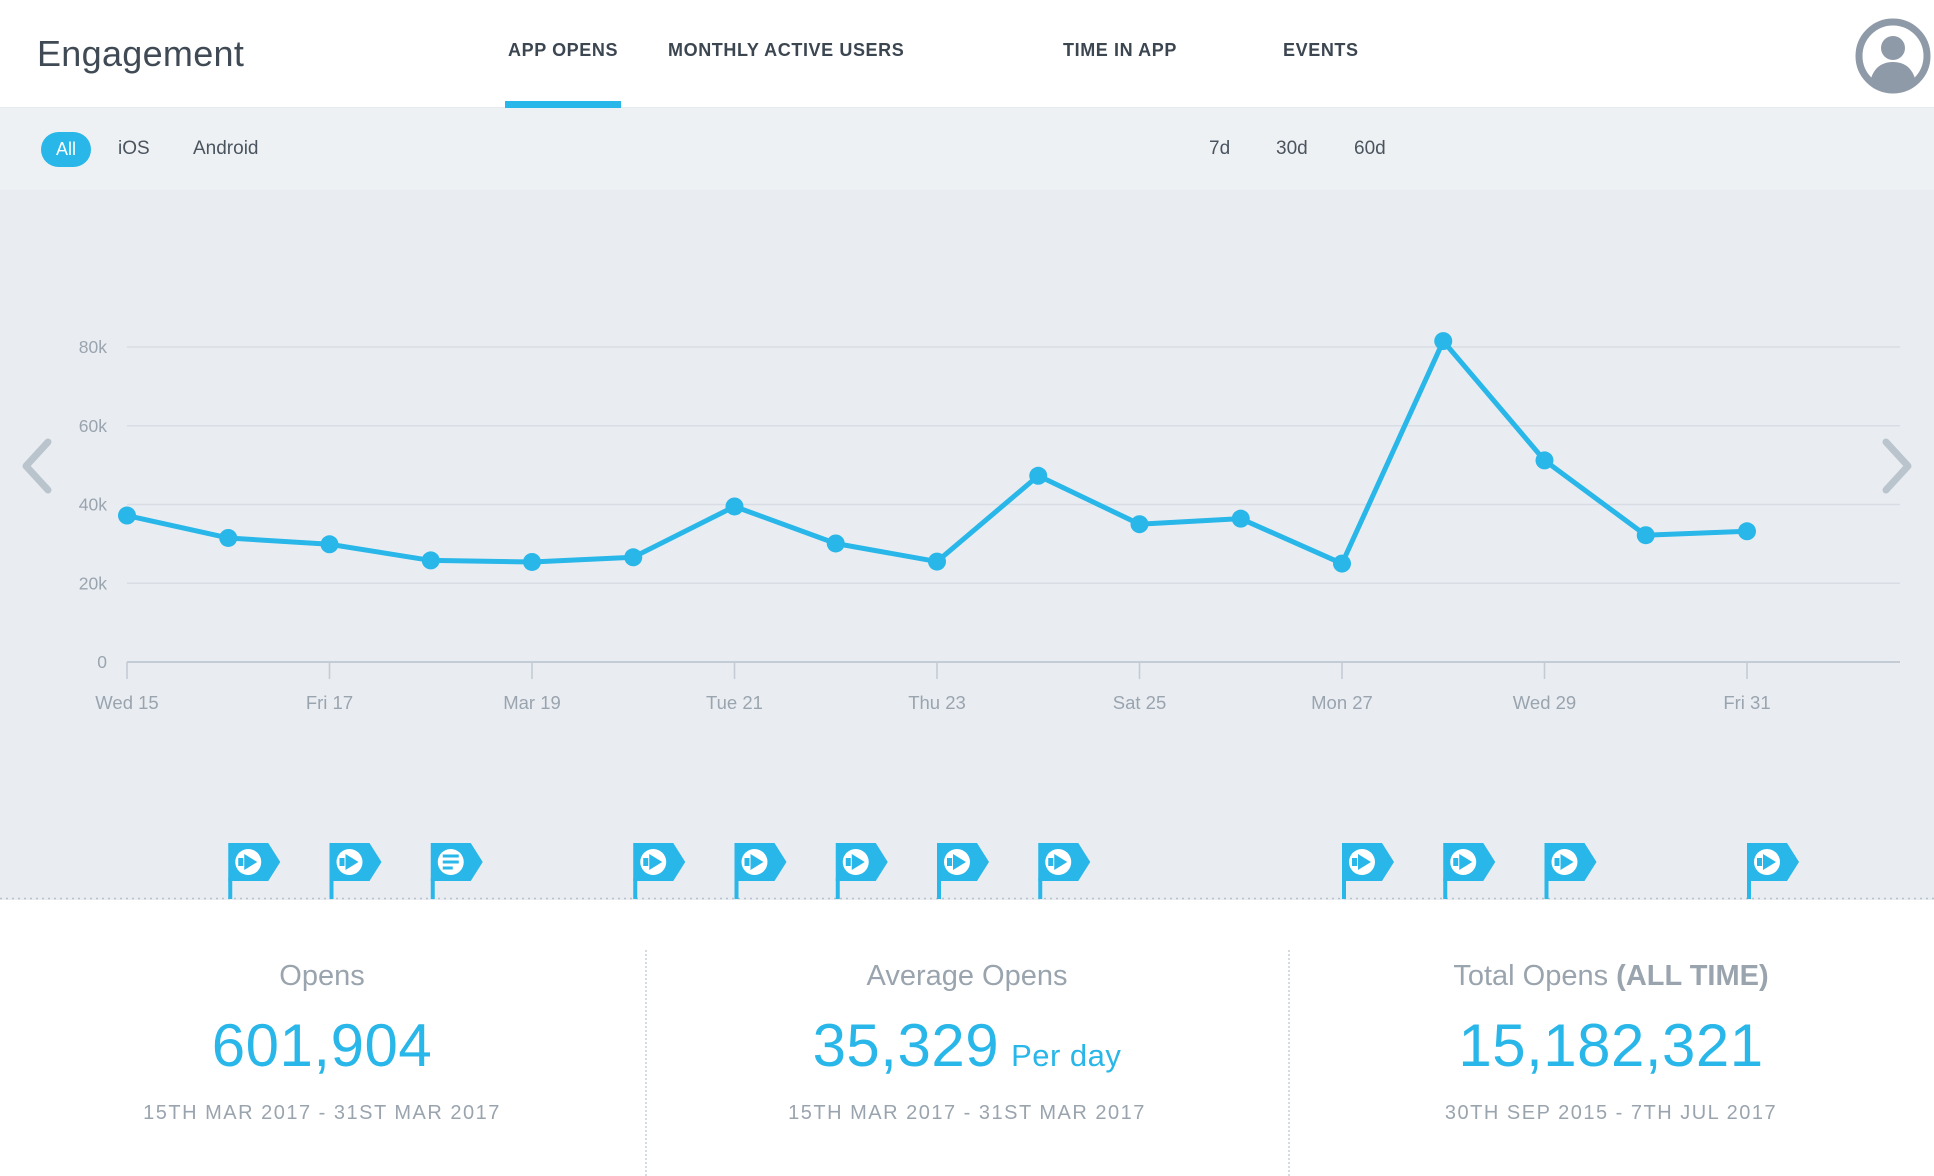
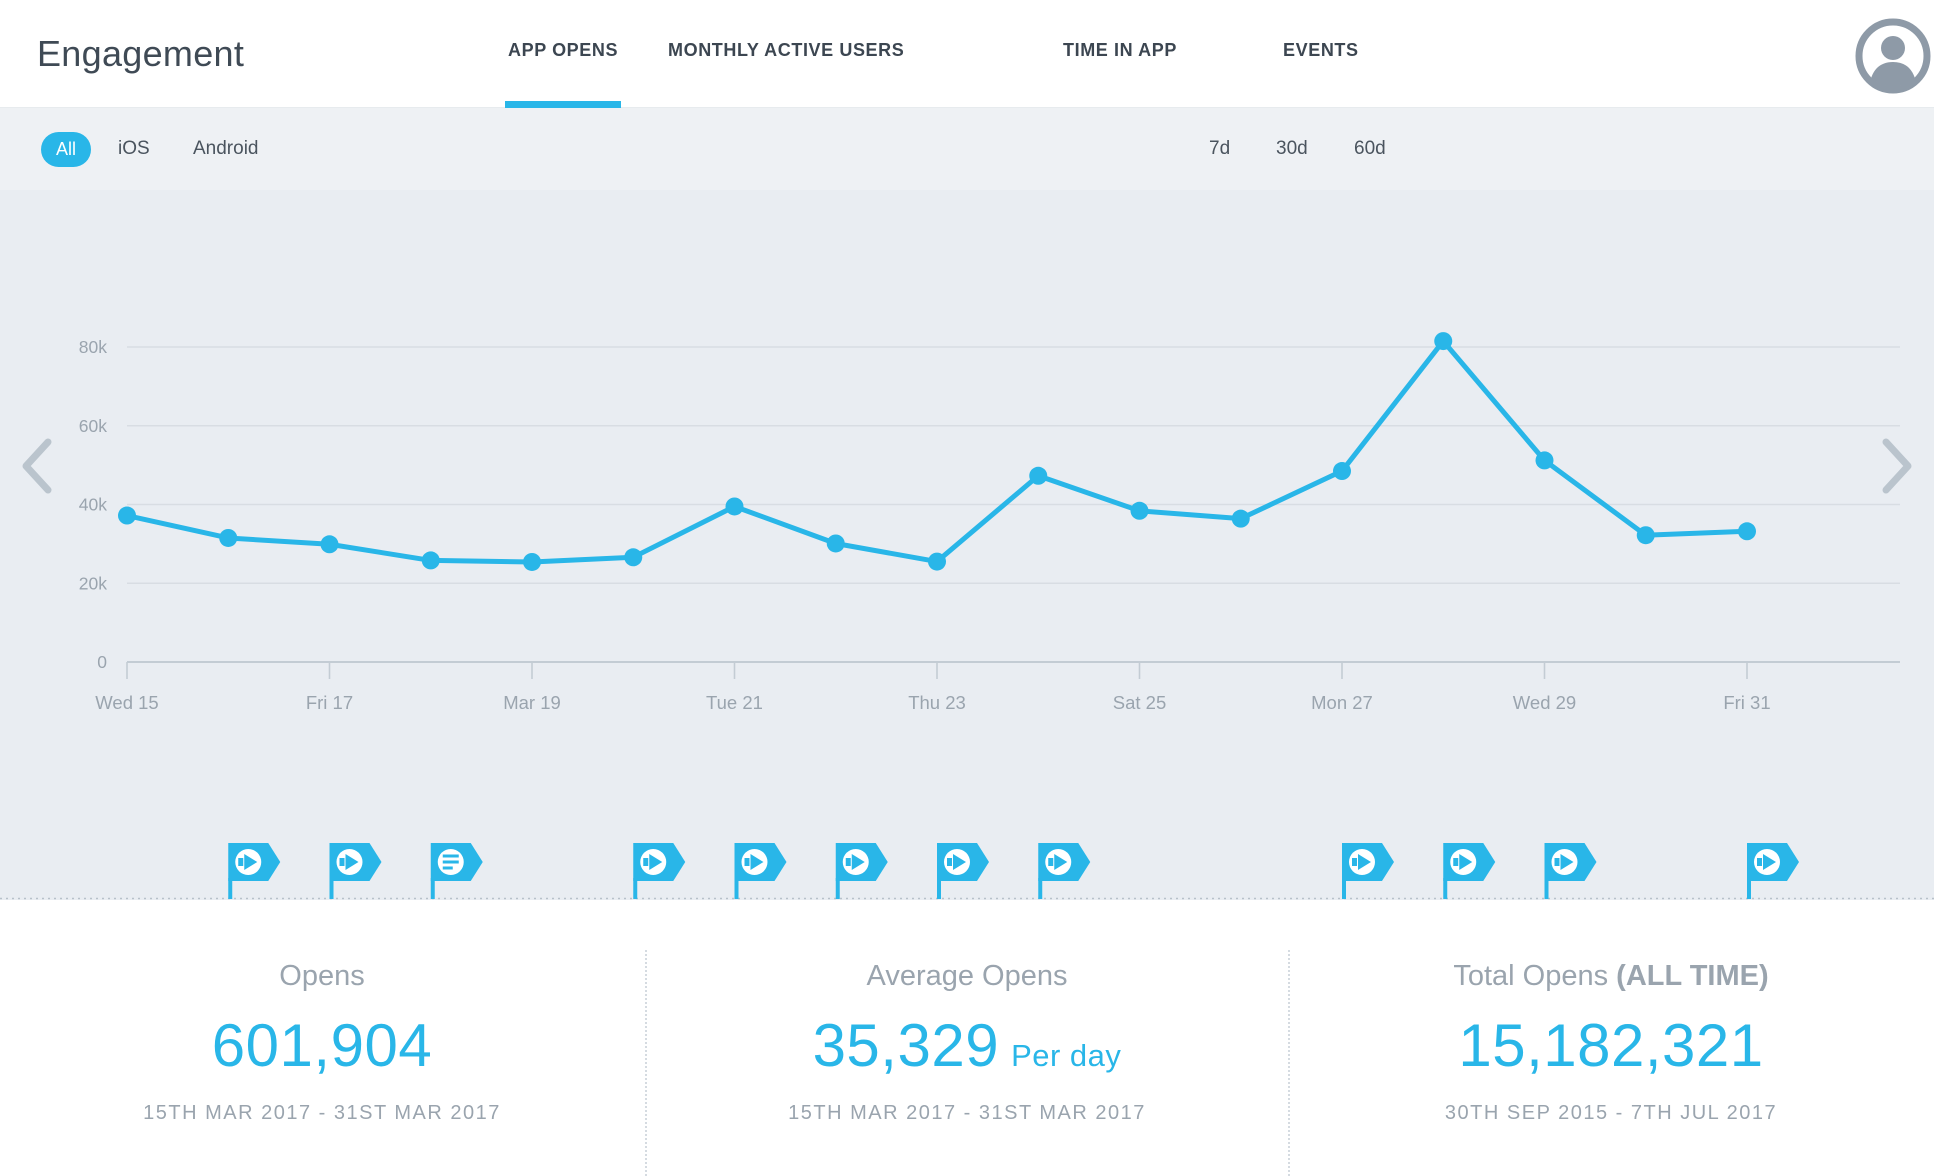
Sat 25: 35k -> 38k
Mon 27: 25k -> 48k
